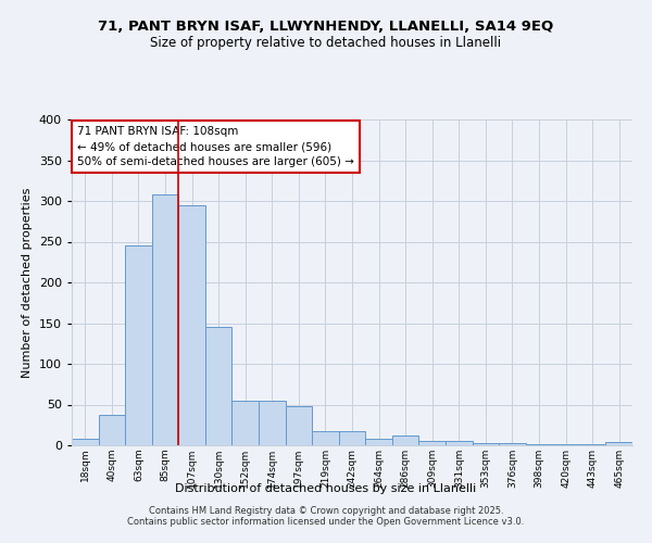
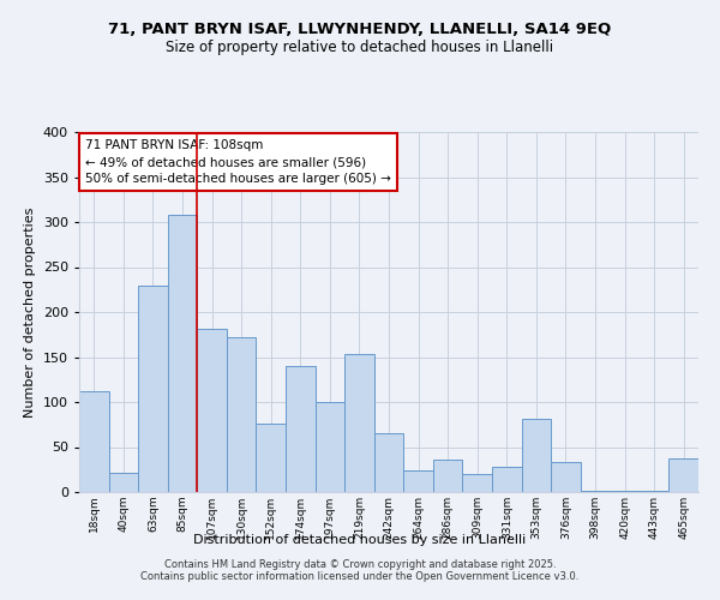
18sqm: 8 -> 112
40sqm: 38 -> 22
63sqm: 245 -> 230
107sqm: 295 -> 182
130sqm: 145 -> 172
152sqm: 55 -> 76
174sqm: 55 -> 140
197sqm: 48 -> 100
219sqm: 18 -> 154
242sqm: 18 -> 66
264sqm: 8 -> 24
286sqm: 12 -> 36
309sqm: 5 -> 20
331sqm: 5 -> 28
353sqm: 3 -> 82
376sqm: 3 -> 34
465sqm: 4 -> 38
